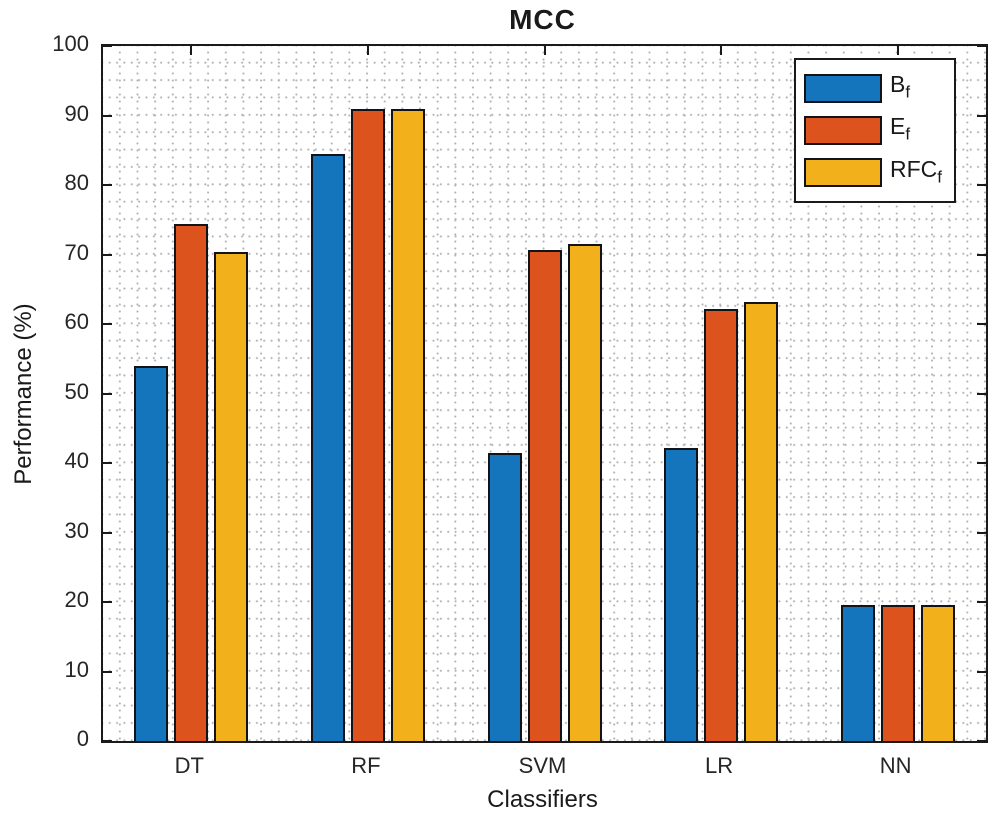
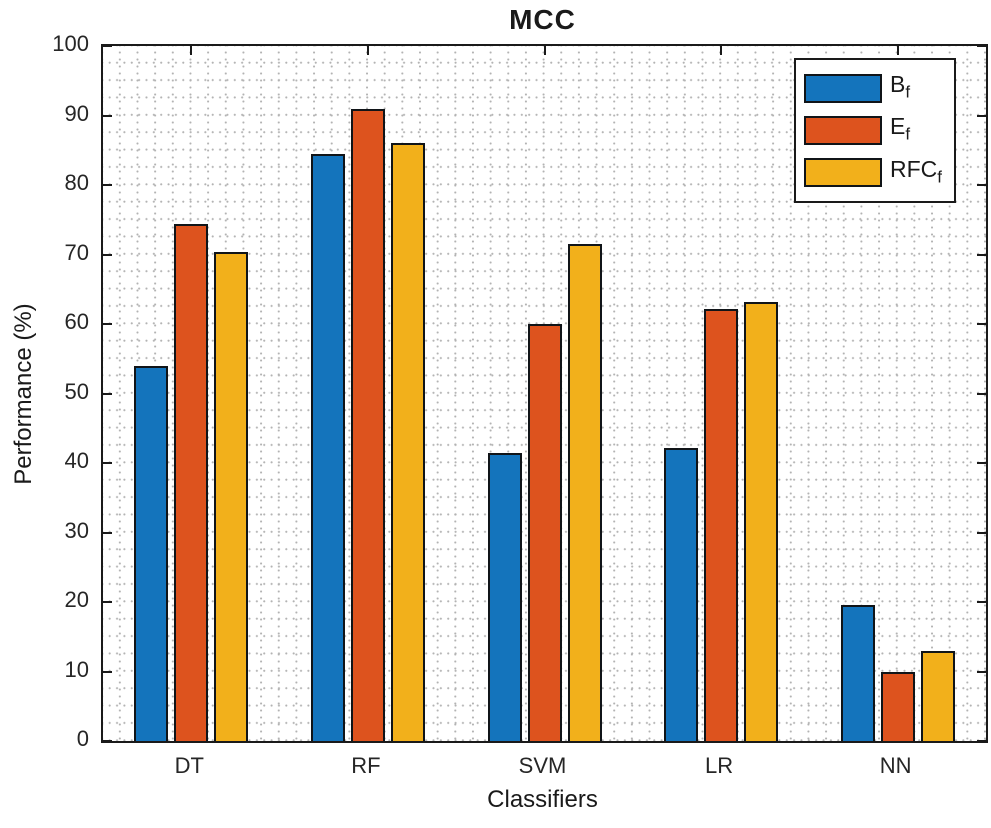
RFC/RF: 91 -> 86
E/SVM: 71 -> 60
E/NN: 20 -> 10
RFC/NN: 20 -> 13
